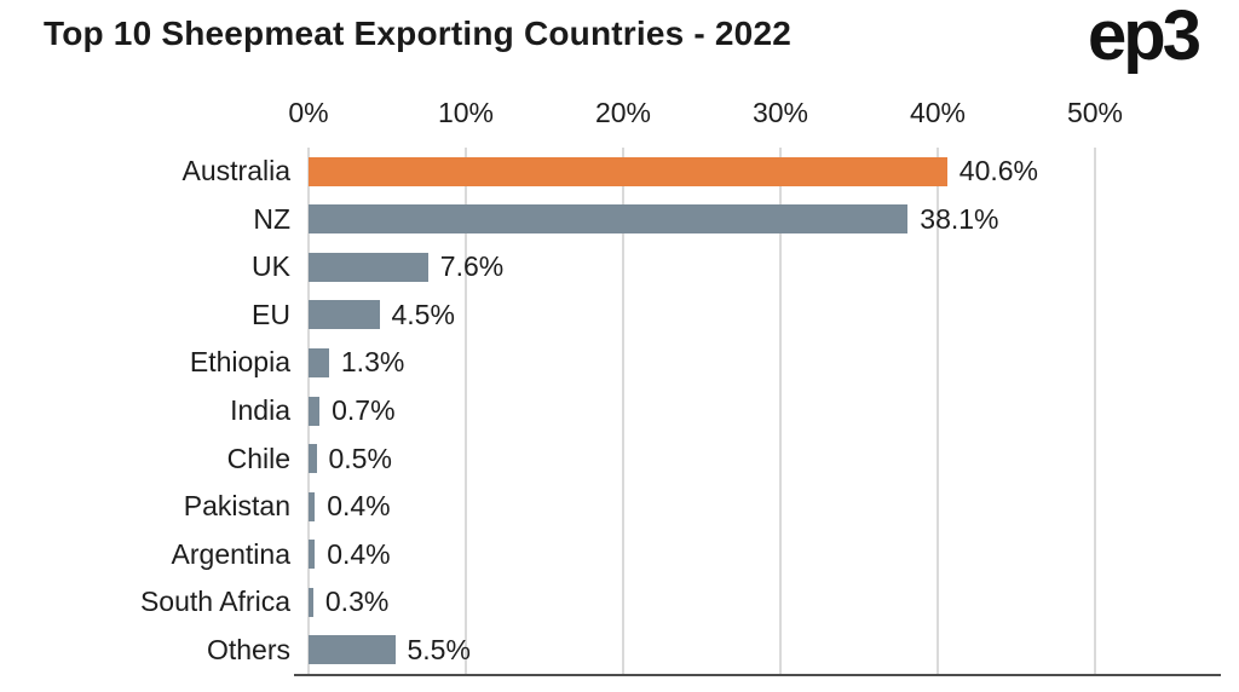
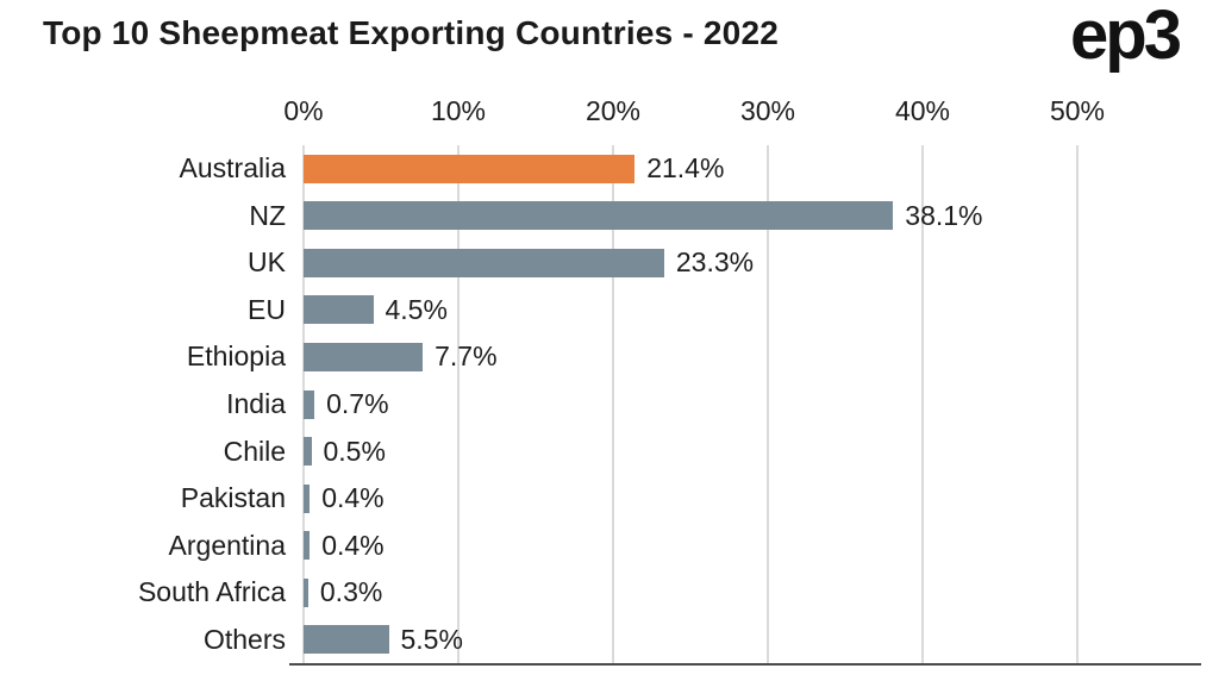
Australia: 40.6% -> 21.4%
UK: 7.6% -> 23.3%
Ethiopia: 1.3% -> 7.7%
